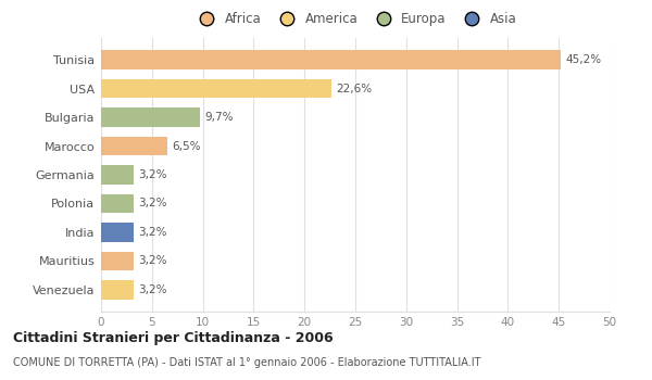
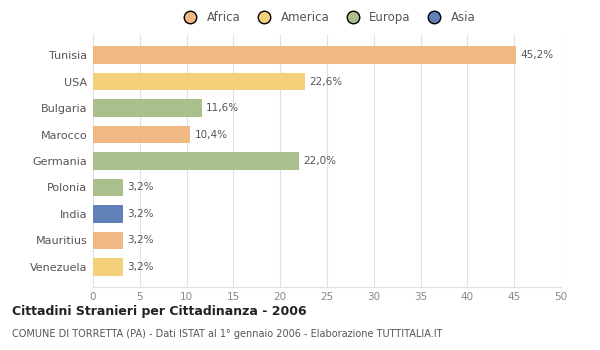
Bulgaria: 9,7% -> 11,6%
Marocco: 6,5% -> 10,4%
Germania: 3,2% -> 22,0%
